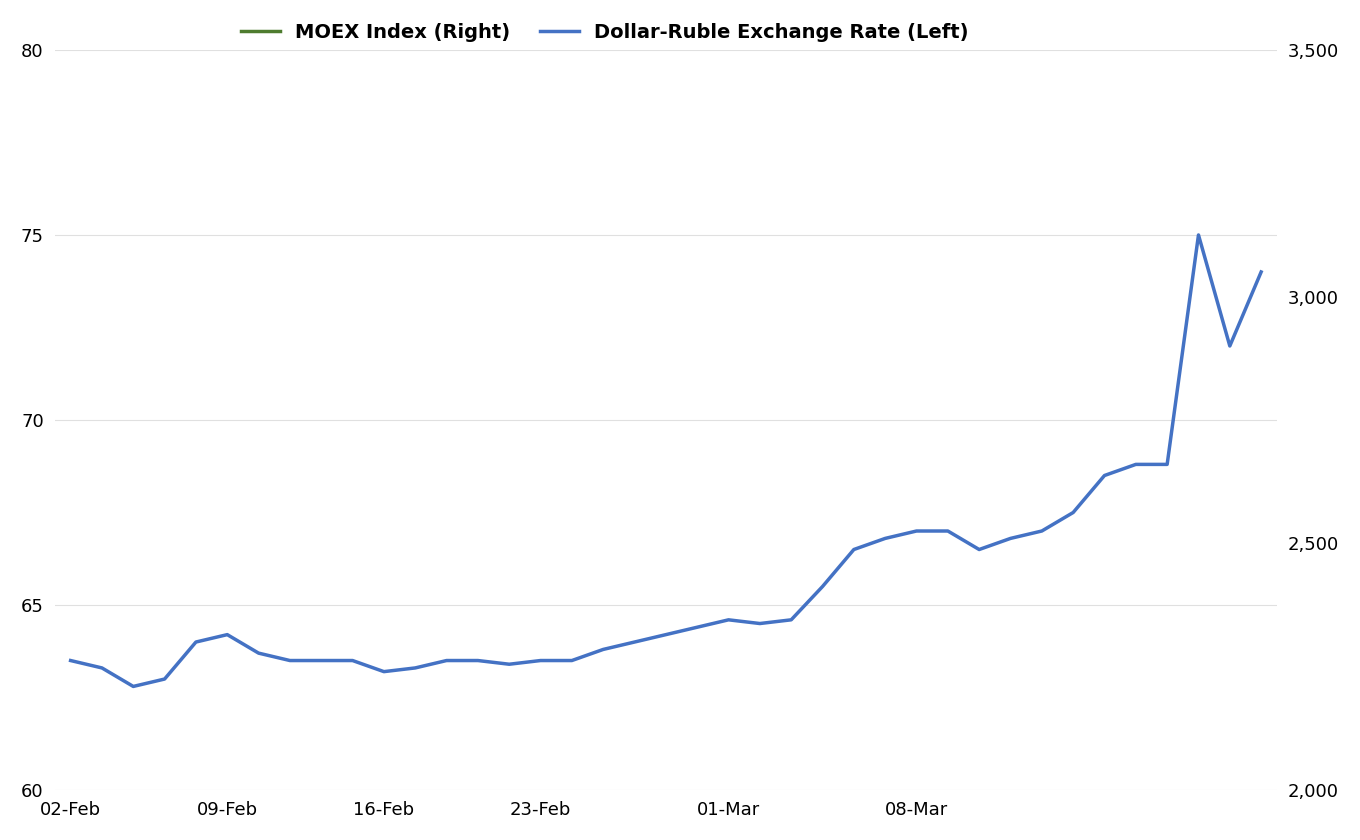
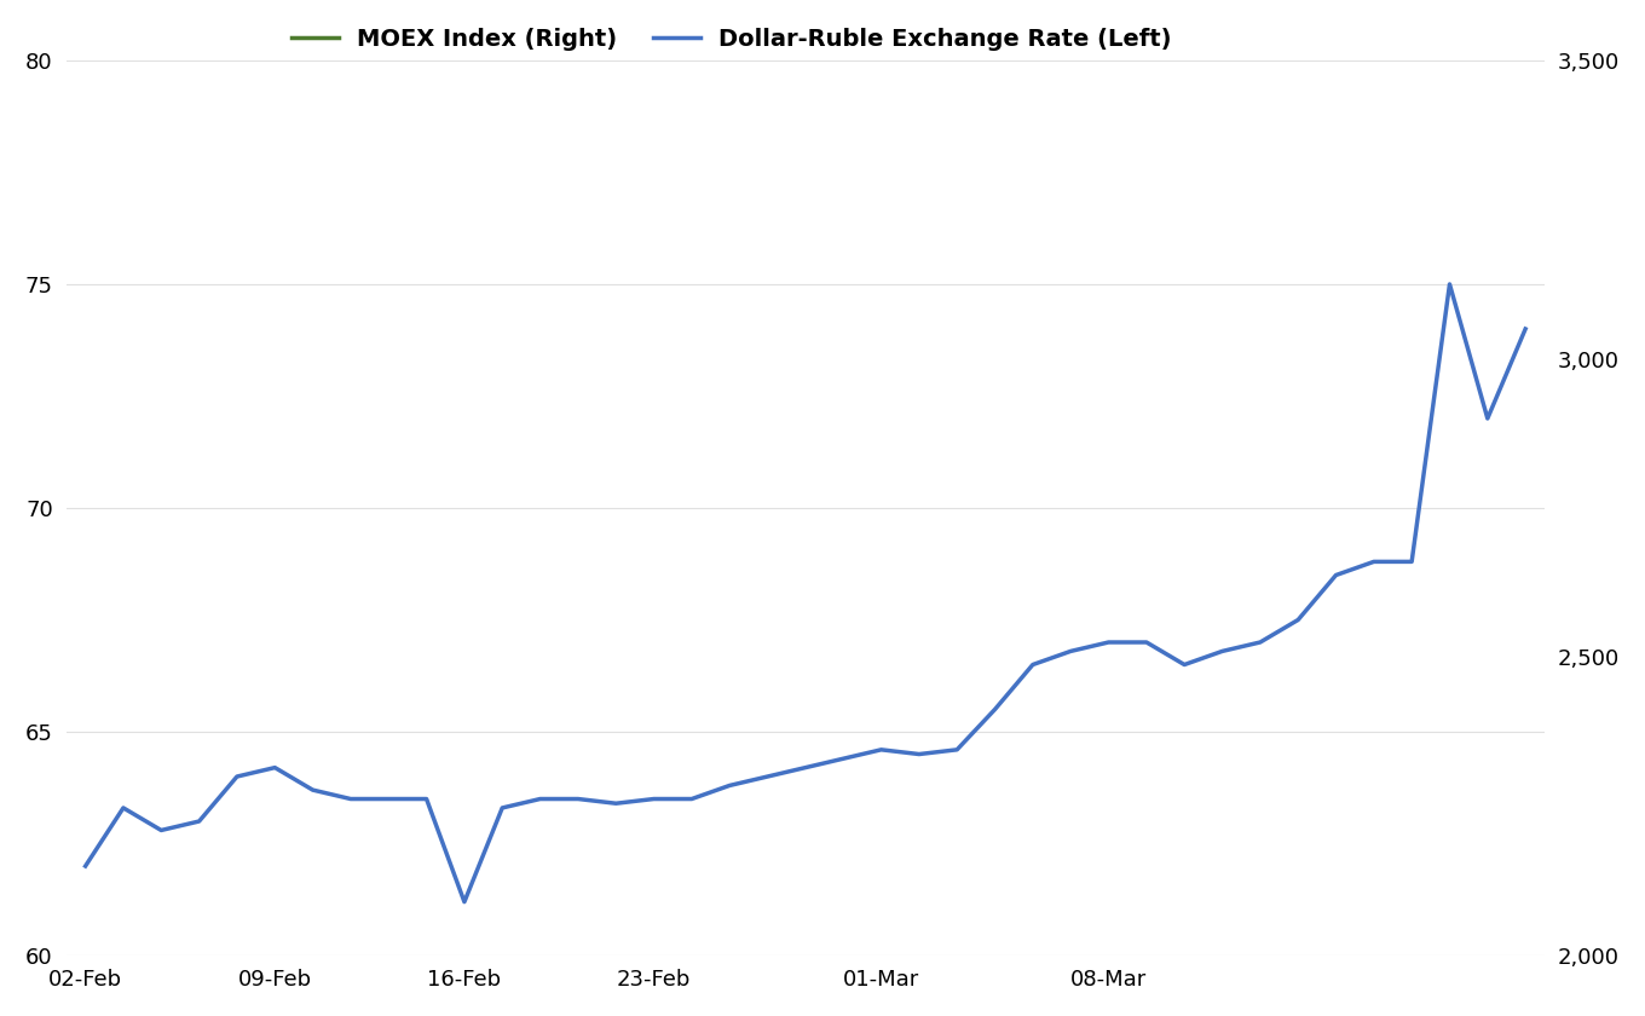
Dollar-Ruble Exchange Rate (Left)/02-Feb: 63.5 -> 62.0
Dollar-Ruble Exchange Rate (Left)/16-Feb: 63.2 -> 61.2
